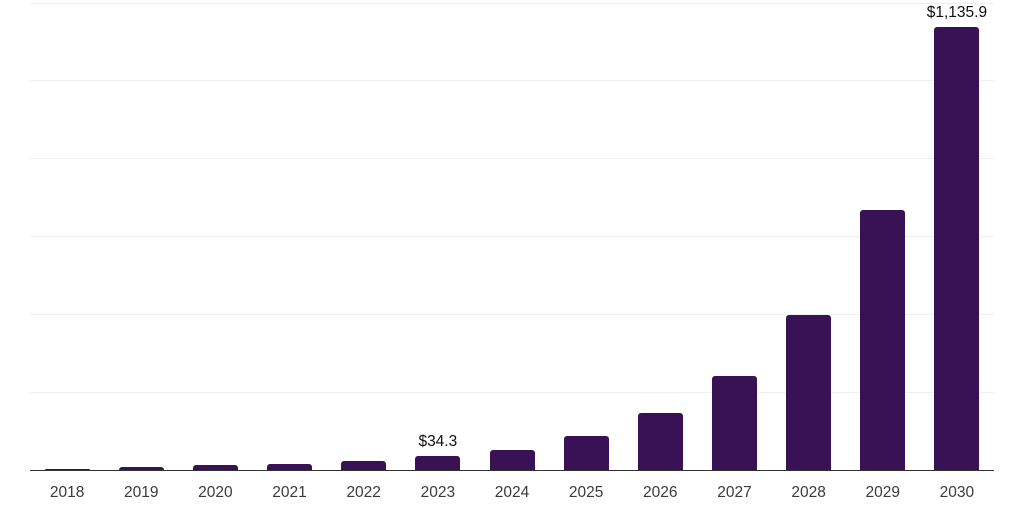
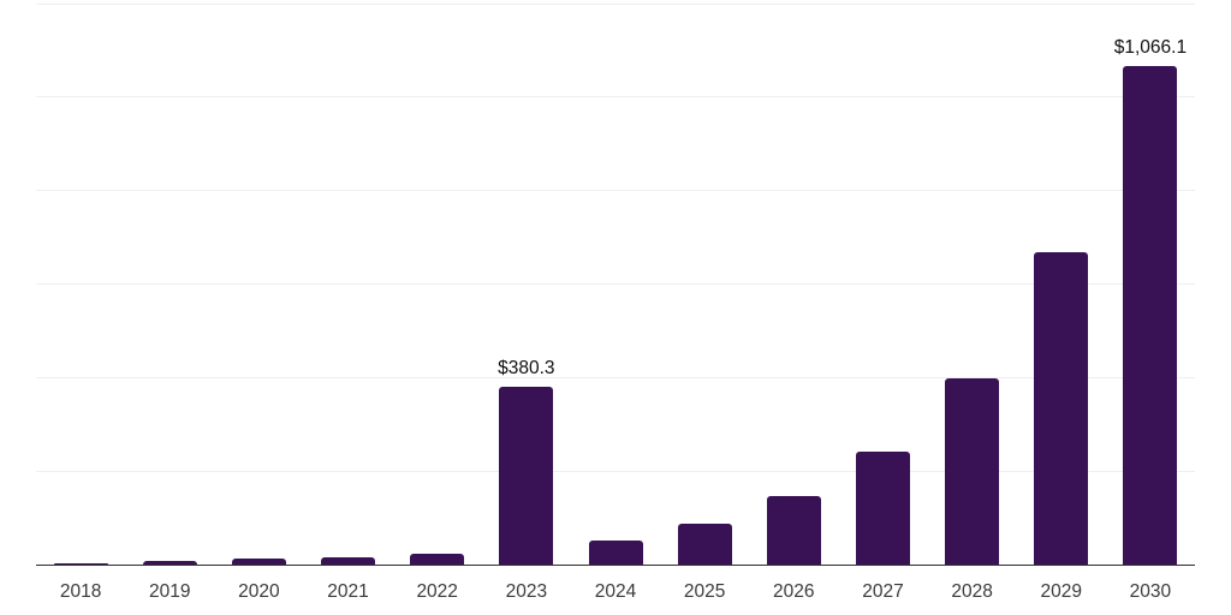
2023: $34.3 -> $380.3
2030: $1,135.9 -> $1,066.1
